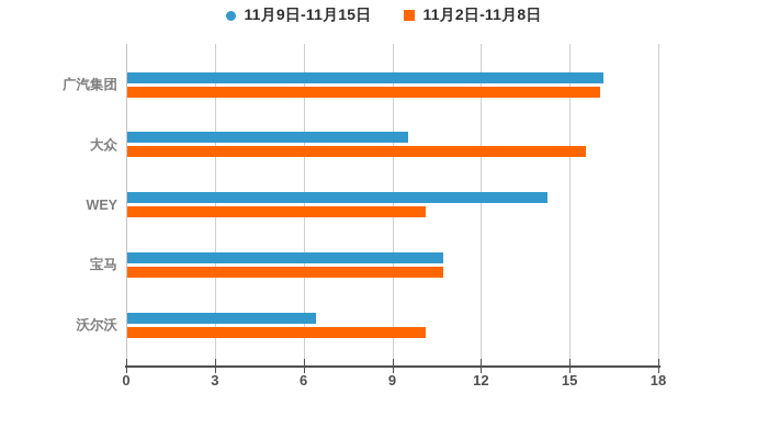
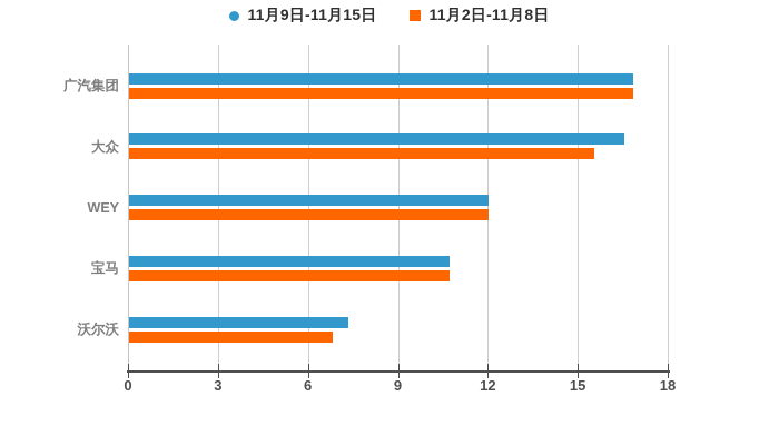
11月9日-11月15日/广汽集团: 16.1 -> 16.8
11月2日-11月8日/广汽集团: 16.0 -> 16.8
11月9日-11月15日/大众: 9.5 -> 16.5
11月9日-11月15日/WEY: 14.2 -> 12.0
11月2日-11月8日/WEY: 10.1 -> 12.0
11月9日-11月15日/沃尔沃: 6.4 -> 7.3
11月2日-11月8日/沃尔沃: 10.1 -> 6.8
